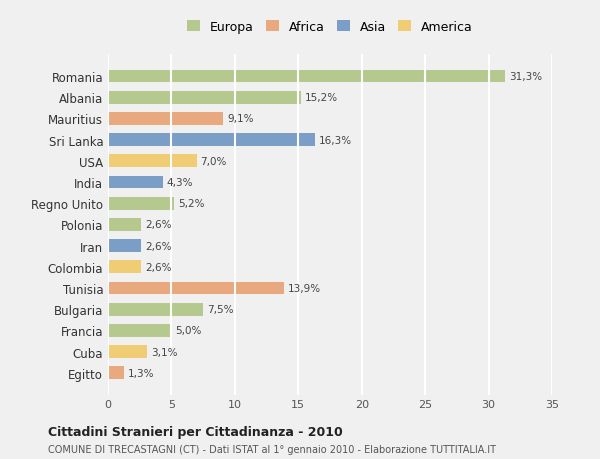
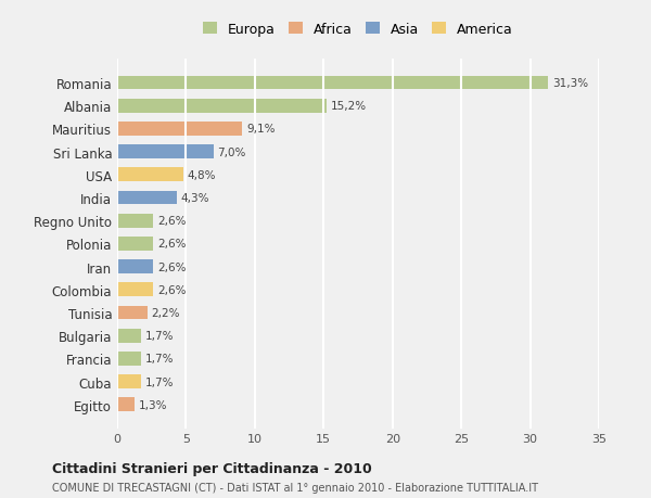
Sri Lanka: 16,3% -> 7,0%
USA: 7,0% -> 4,8%
Regno Unito: 5,2% -> 2,6%
Tunisia: 13,9% -> 2,2%
Bulgaria: 7,5% -> 1,7%
Francia: 5,0% -> 1,7%
Cuba: 3,1% -> 1,7%
